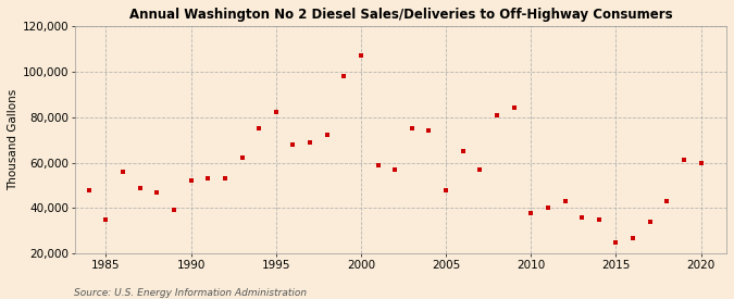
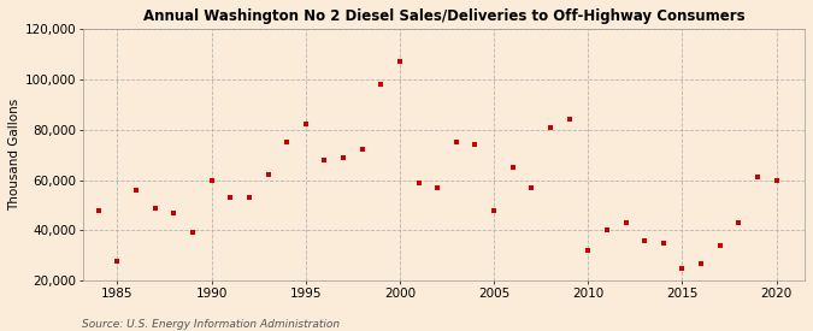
1985: 35,000 -> 28,000
1990: 52,000 -> 60,000
2010: 38,000 -> 32,000
